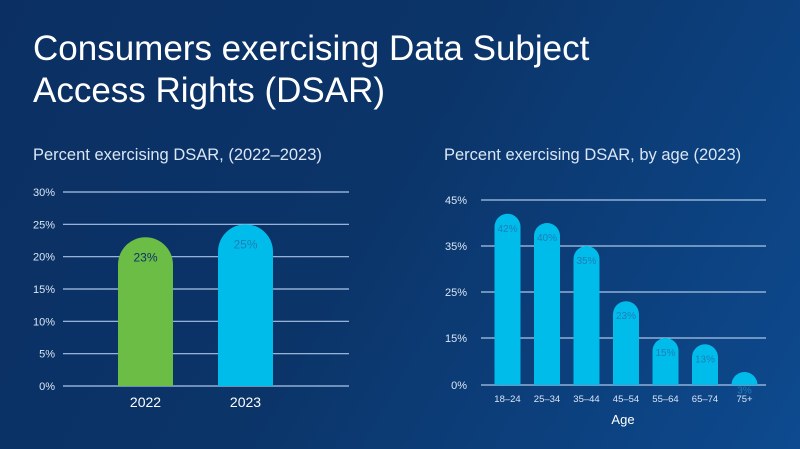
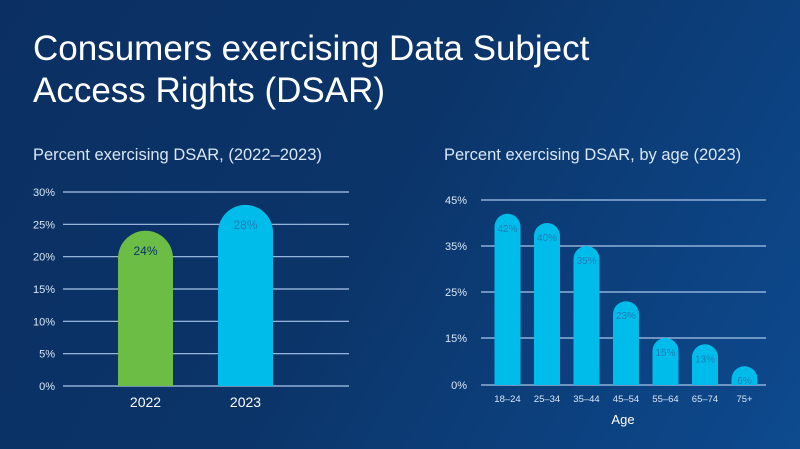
Percent exercising DSAR, (2022–2023)/2022: 23% -> 24%
Percent exercising DSAR, (2022–2023)/2023: 25% -> 28%
Percent exercising DSAR, by age (2023)/75+: 3% -> 6%
